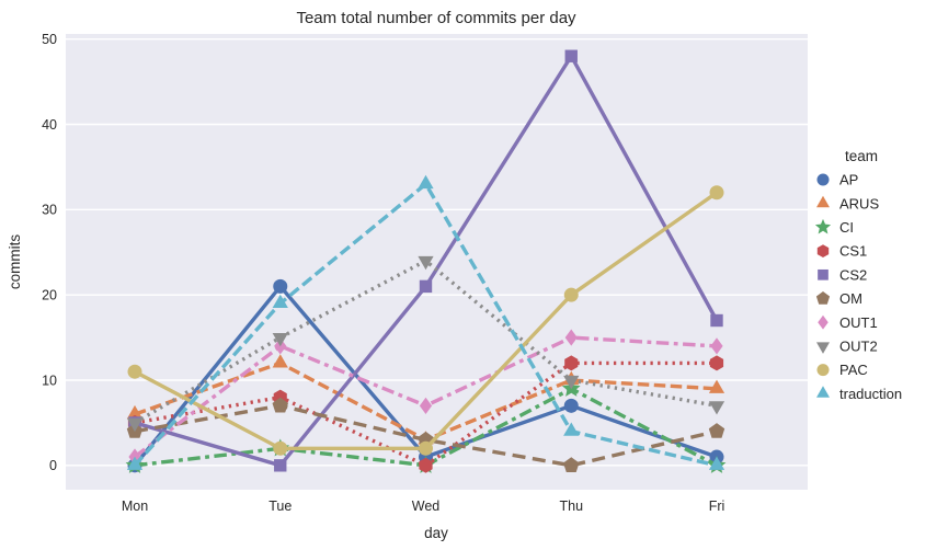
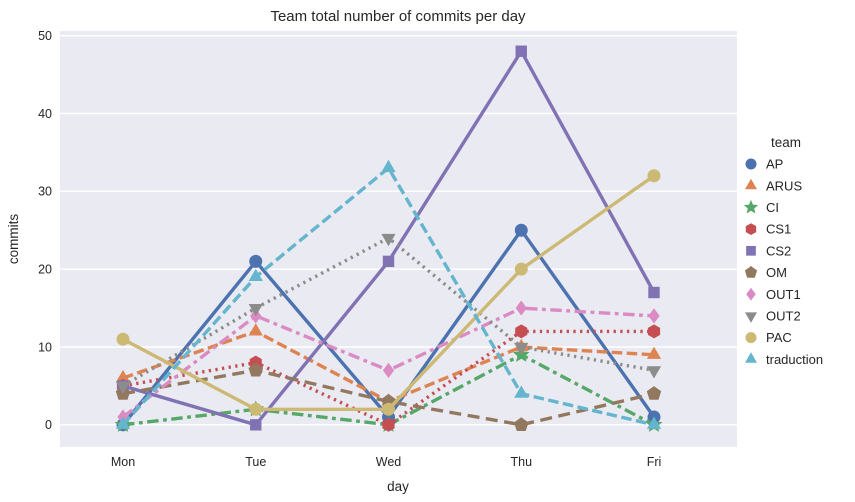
AP/Thu: 7 -> 25
